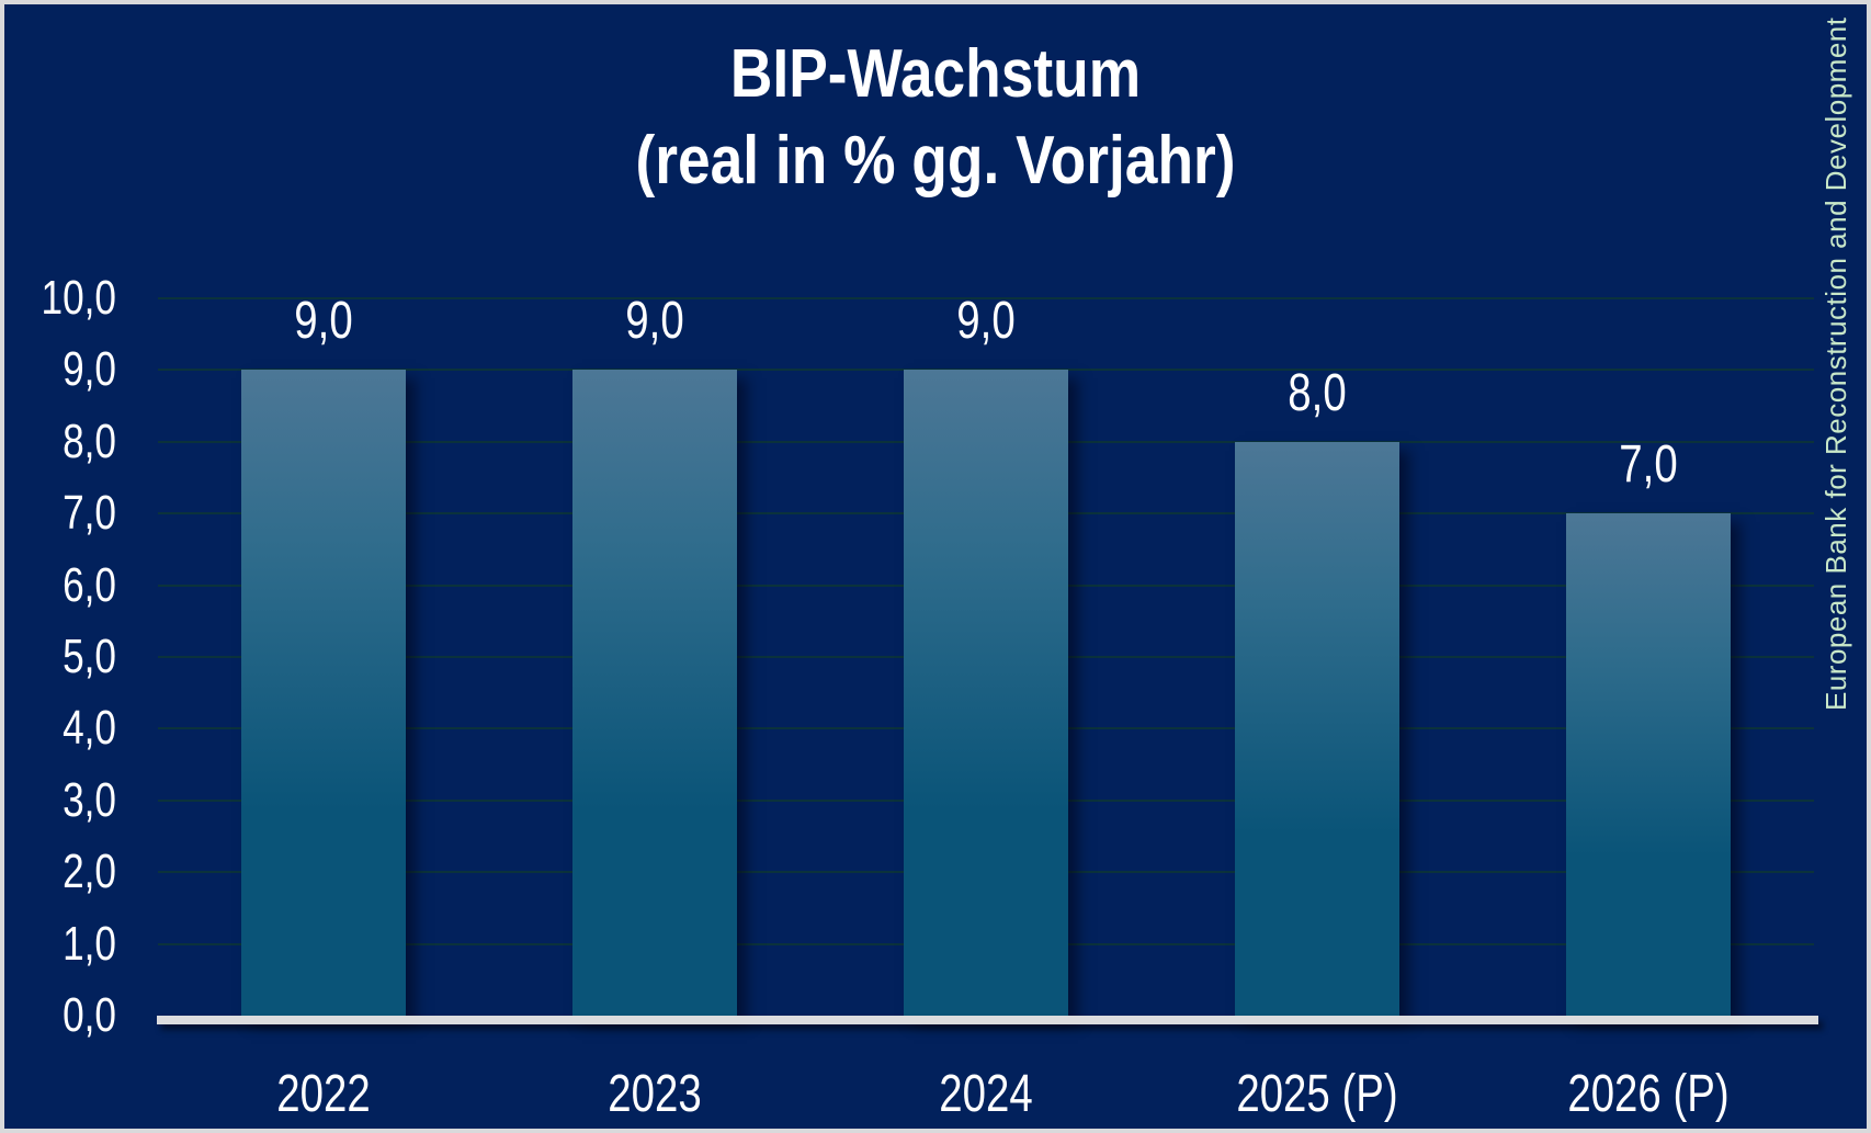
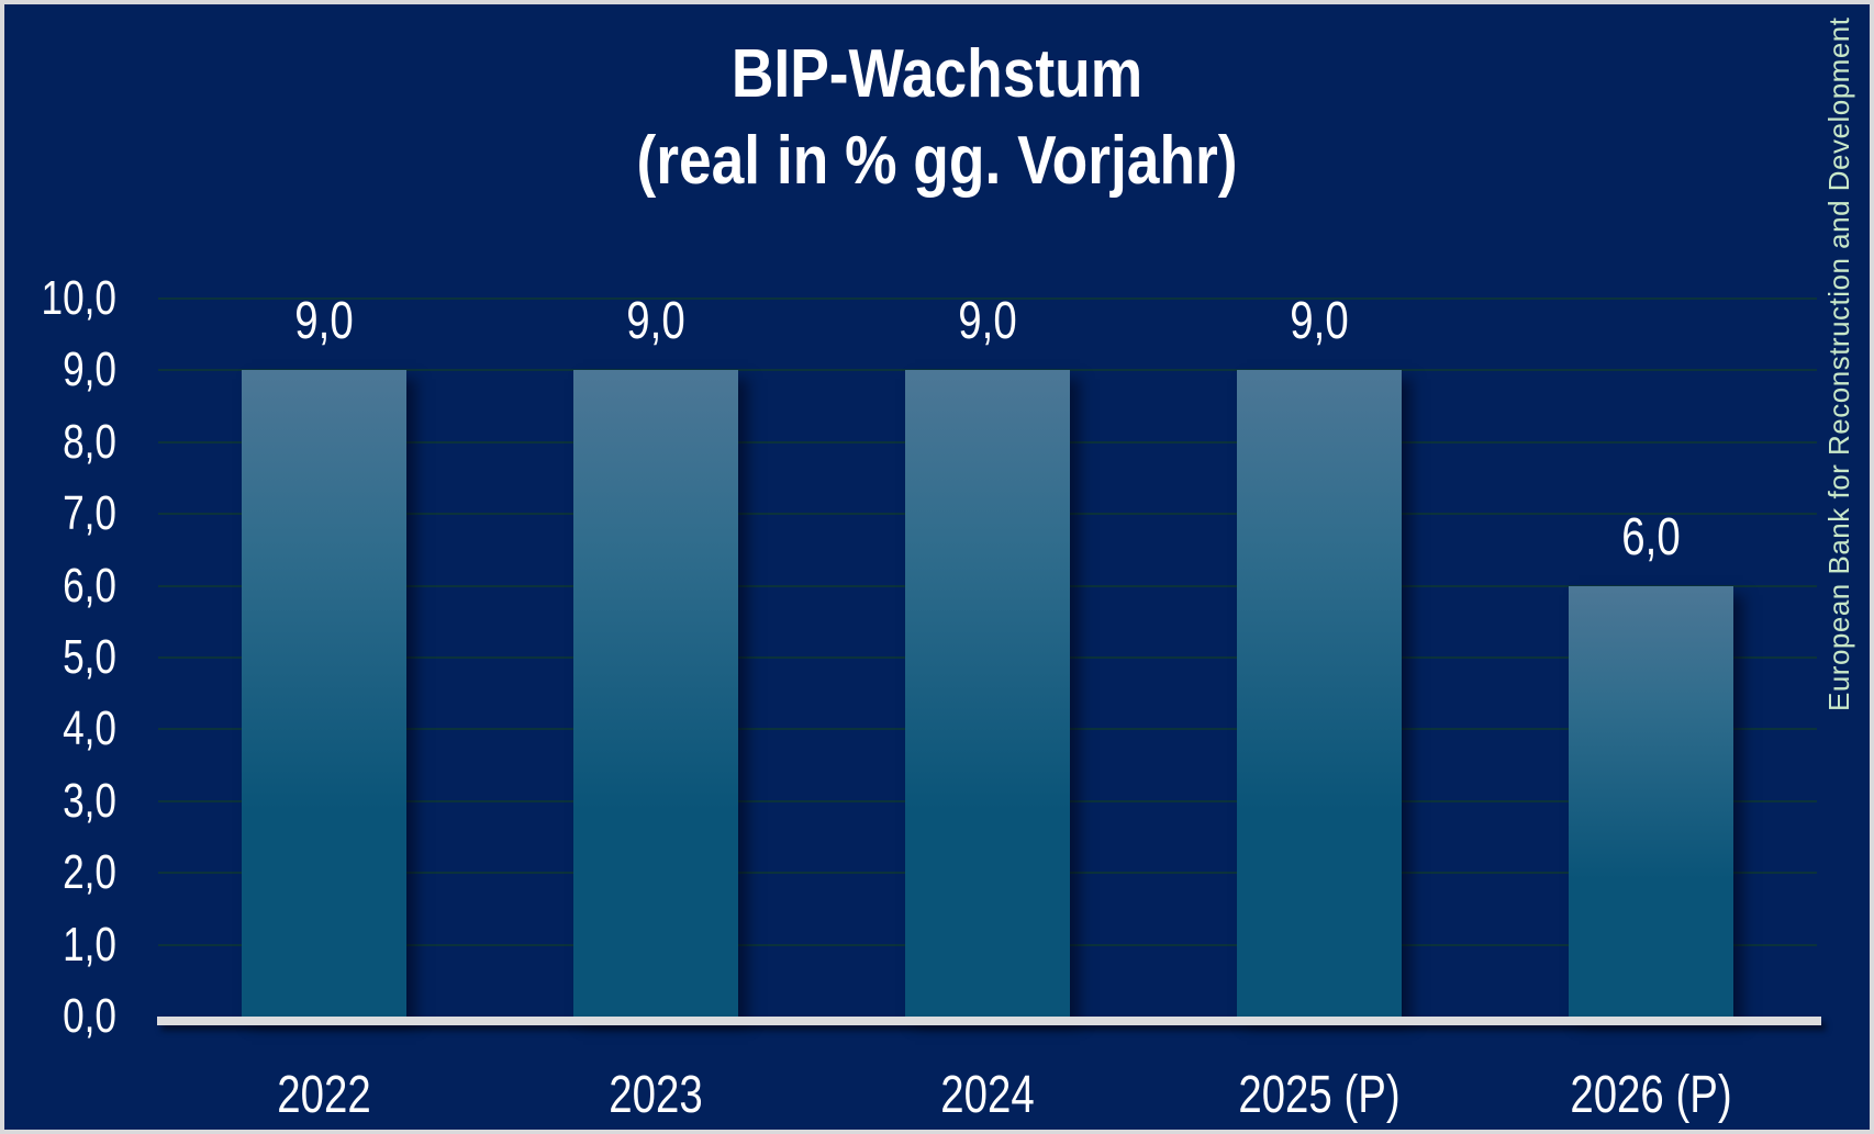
2025 (P): 8,0 -> 9,0
2026 (P): 7,0 -> 6,0
